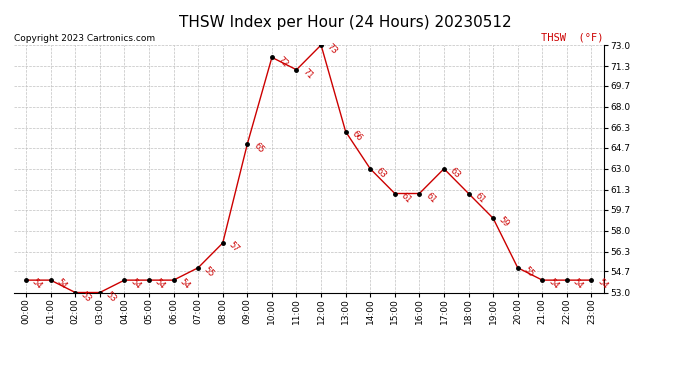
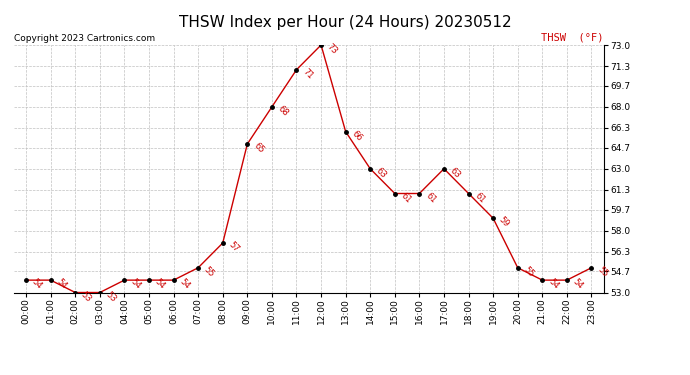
10:00: 72 -> 68
23:00: 54 -> 55
